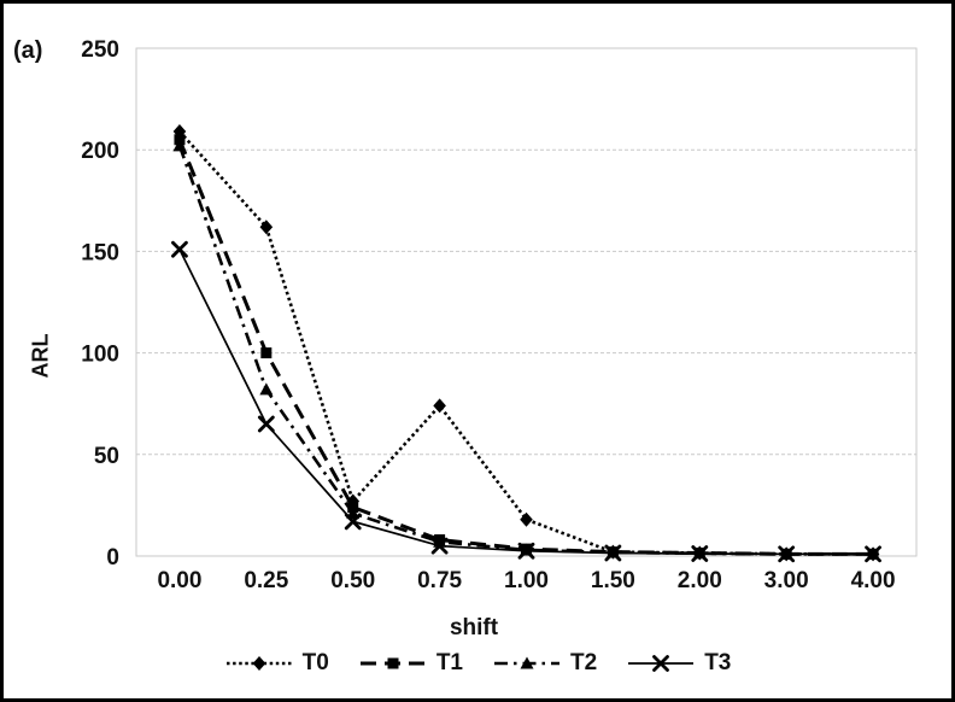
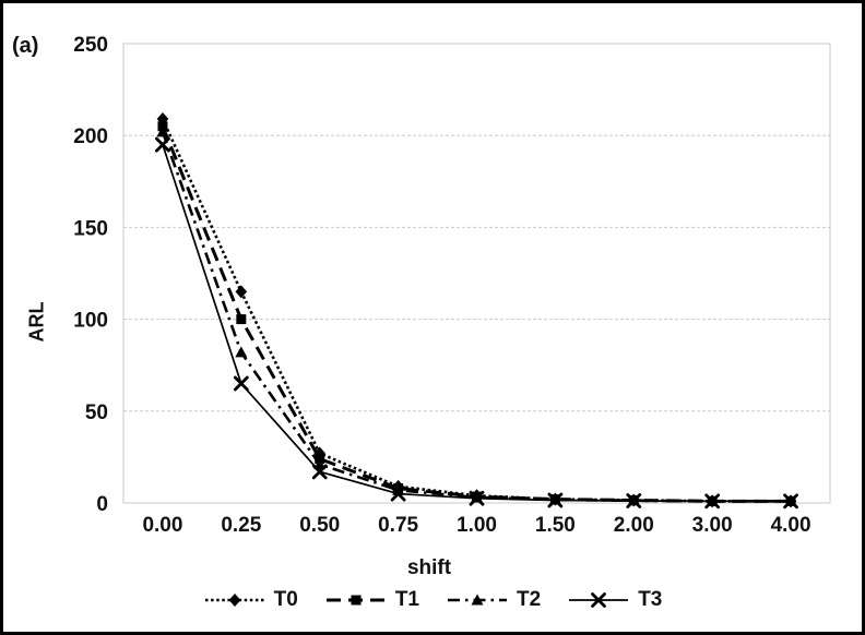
T3/0.00: 151 -> 195
T0/0.25: 162 -> 115
T0/0.75: 74 -> 9
T0/1.00: 18 -> 4
